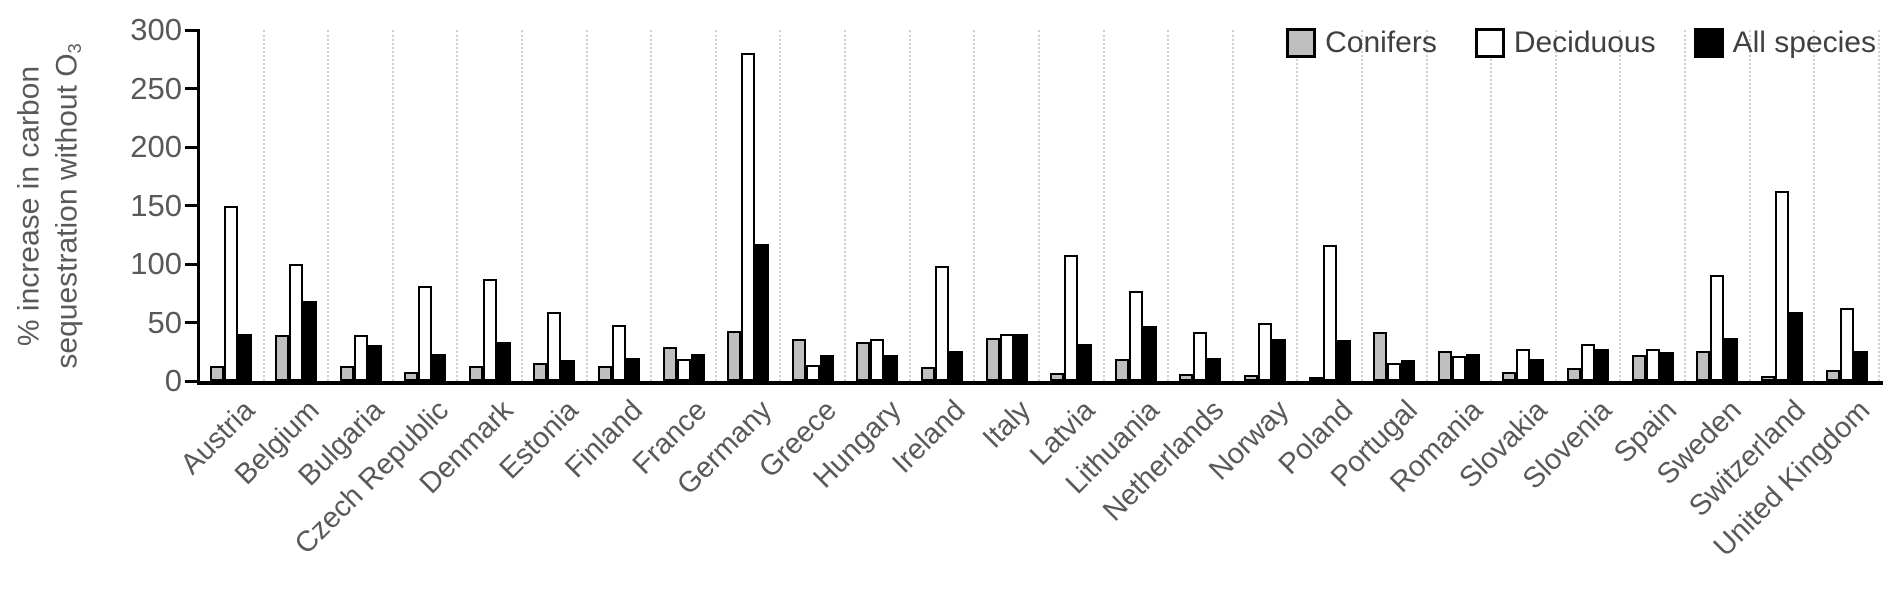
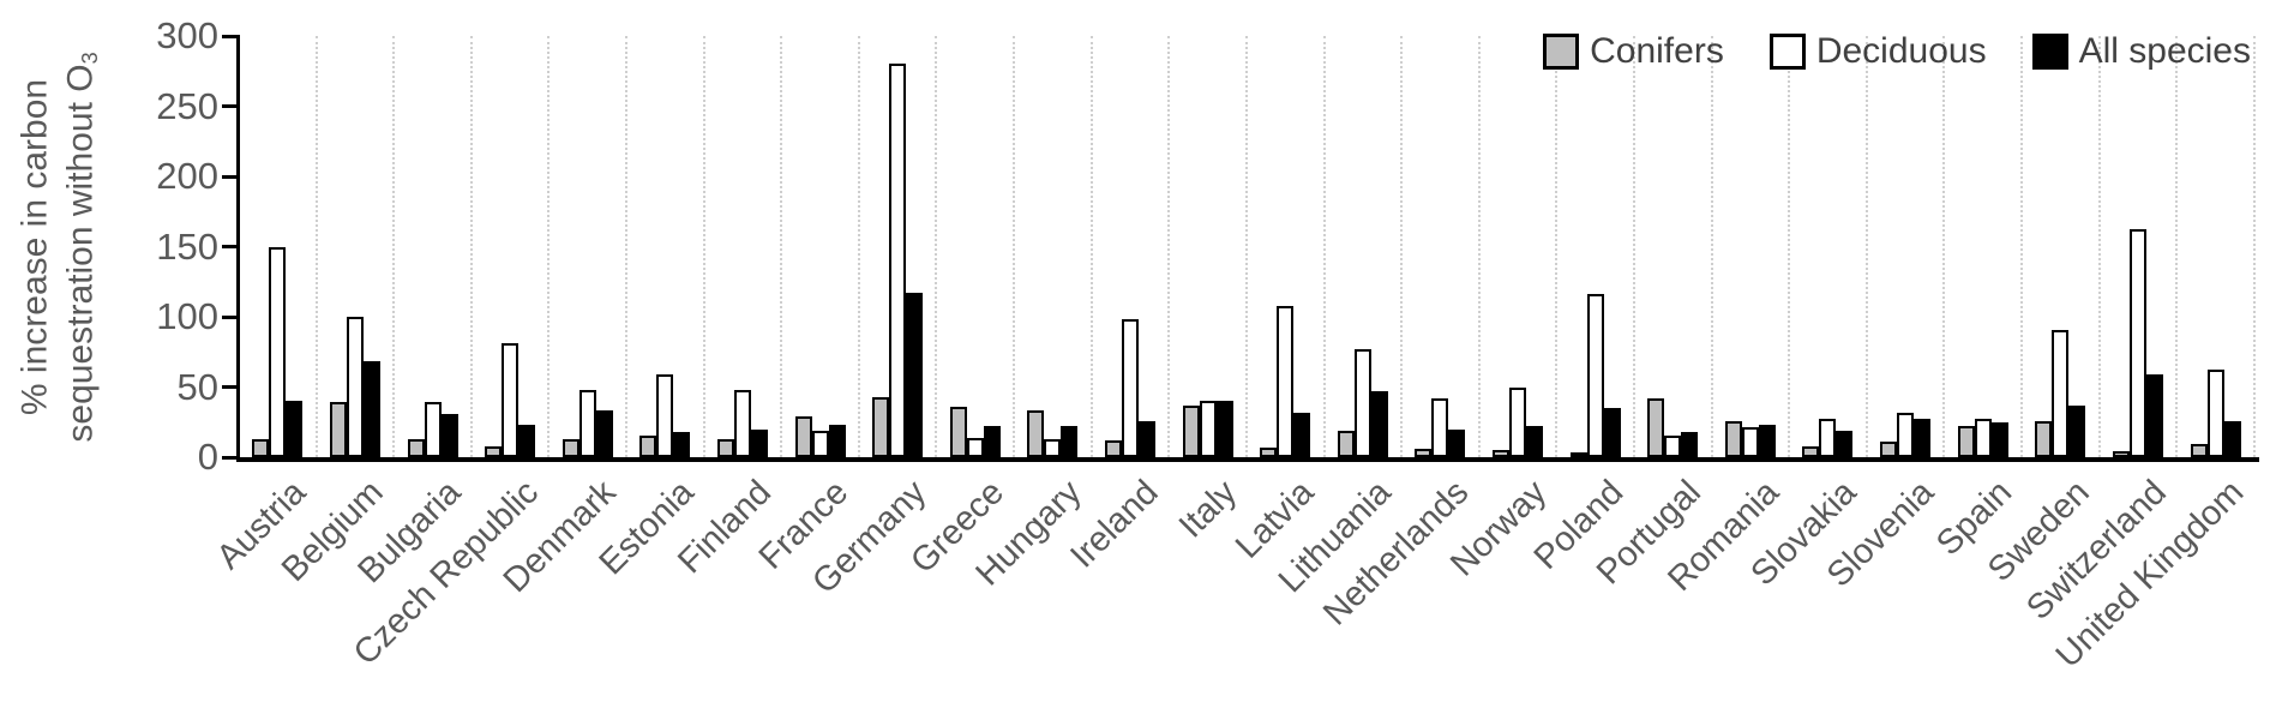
Deciduous/Denmark: 87 -> 48
Deciduous/Hungary: 36 -> 13
All species/Norway: 36 -> 22
